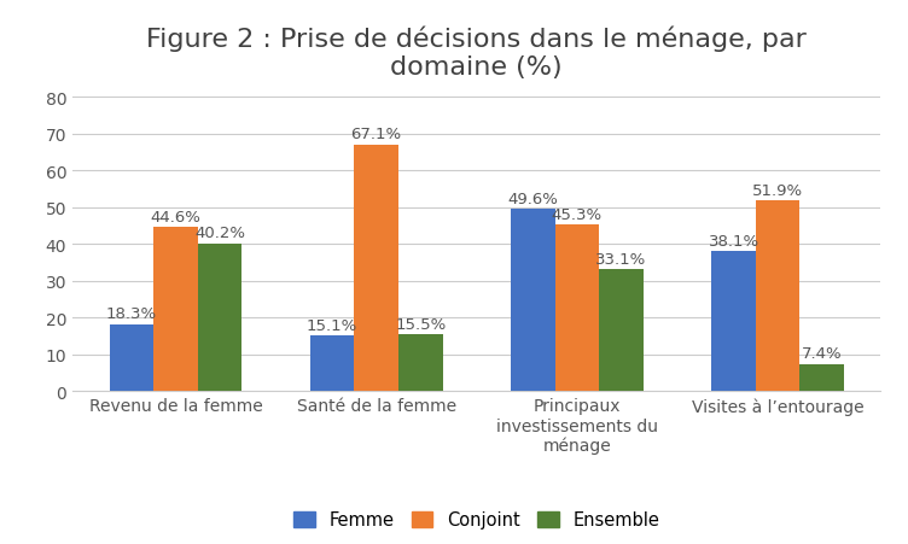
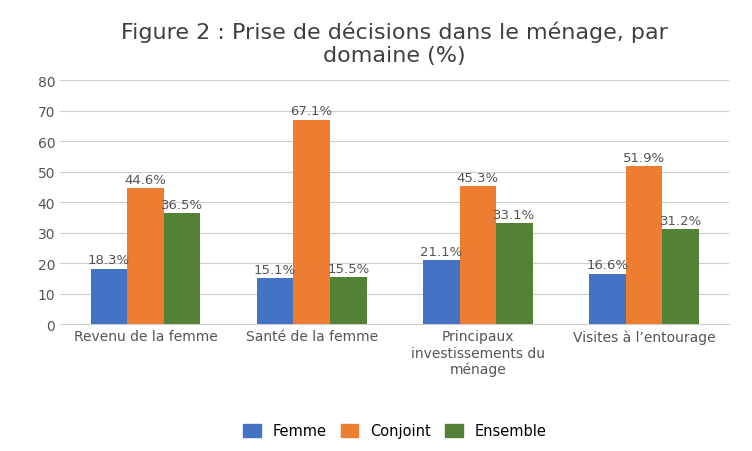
Ensemble/Revenu de la femme: 40.2% -> 36.5%
Femme/Principaux investissements du ménage: 49.6% -> 21.1%
Femme/Visites à l’entourage: 38.1% -> 16.6%
Ensemble/Visites à l’entourage: 7.4% -> 31.2%
